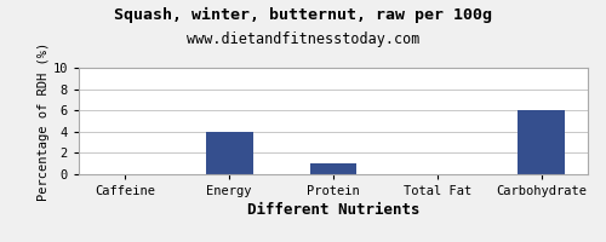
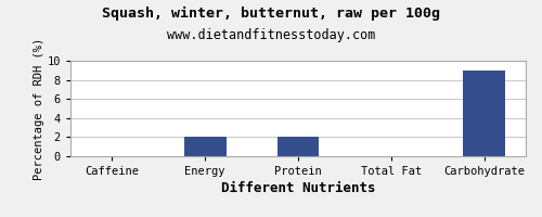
Energy: 4 -> 2
Protein: 1 -> 2
Carbohydrate: 6 -> 9
